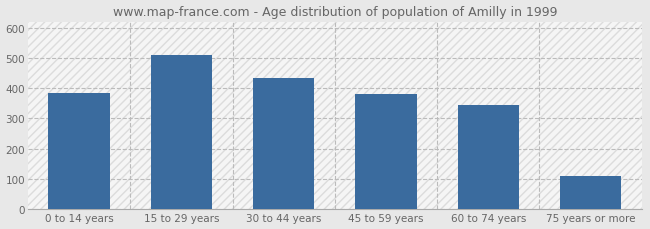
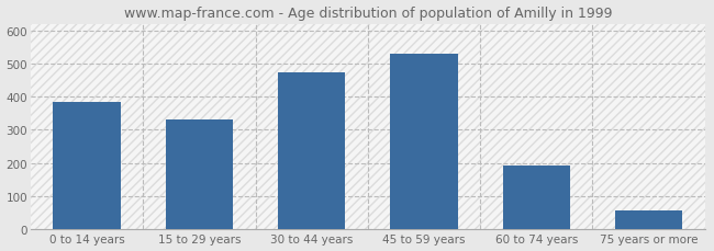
15 to 29 years: 510 -> 330
30 to 44 years: 435 -> 472
45 to 59 years: 380 -> 530
60 to 74 years: 345 -> 192
75 years or more: 110 -> 57
